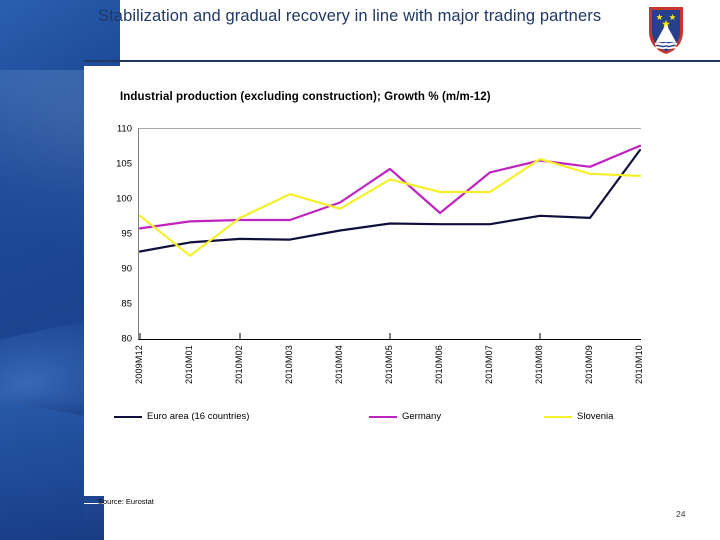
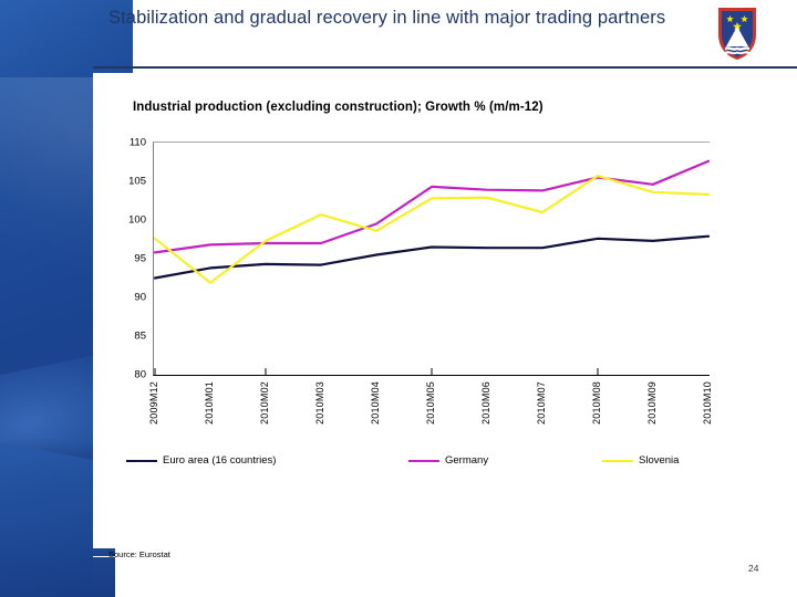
Germany/2010M06: 98 -> 104
Slovenia/2010M06: 101 -> 103
Euro area (16 countries)/2010M10: 107 -> 98
